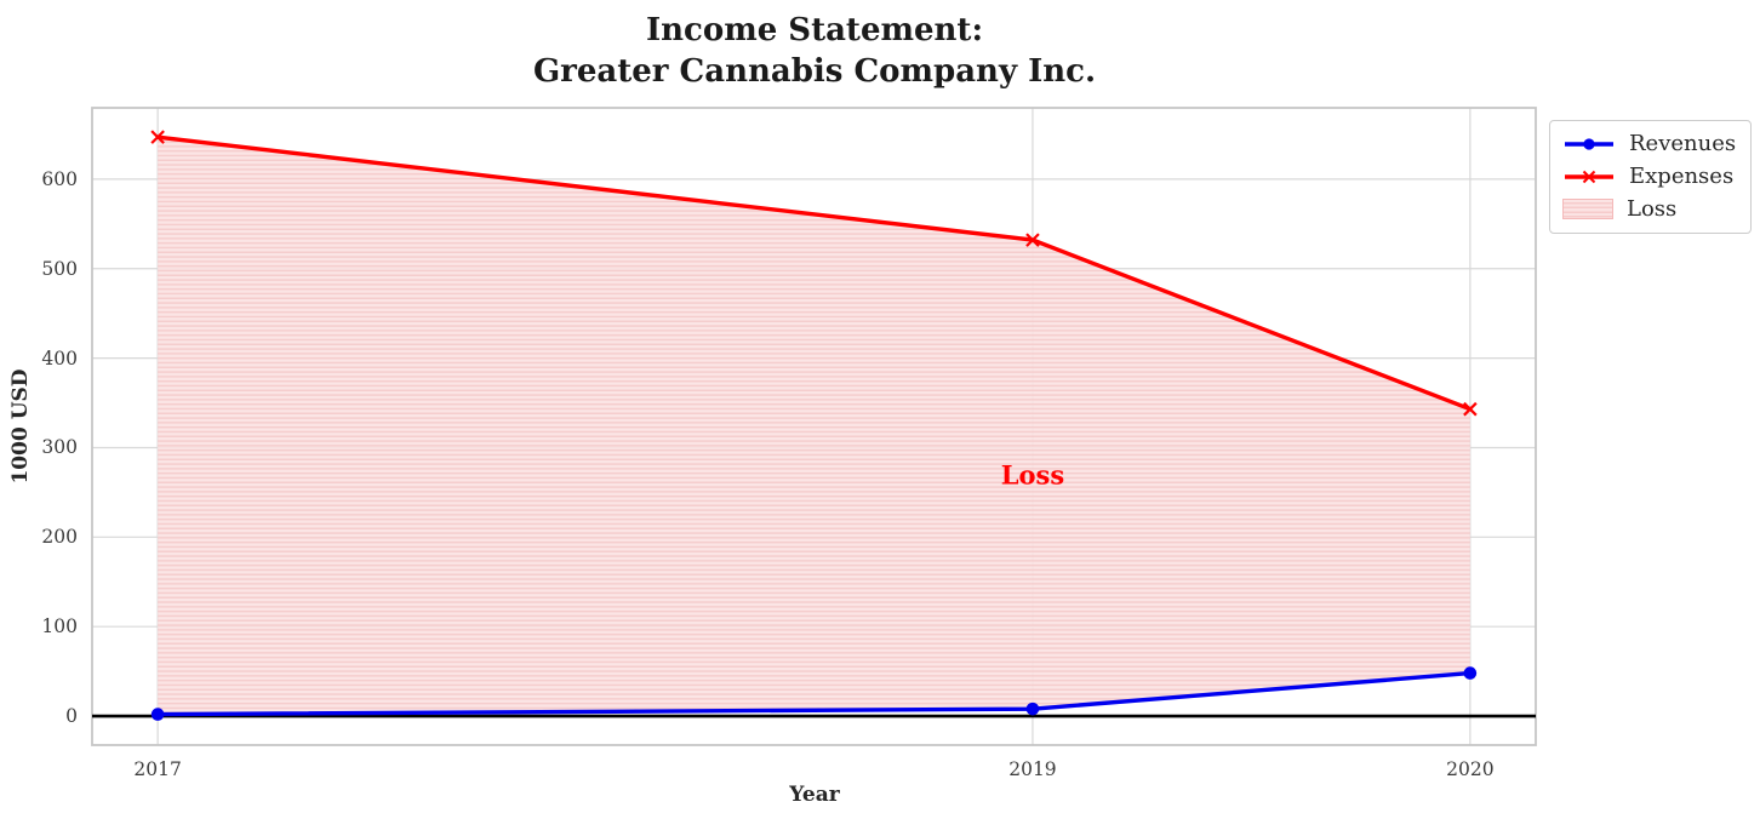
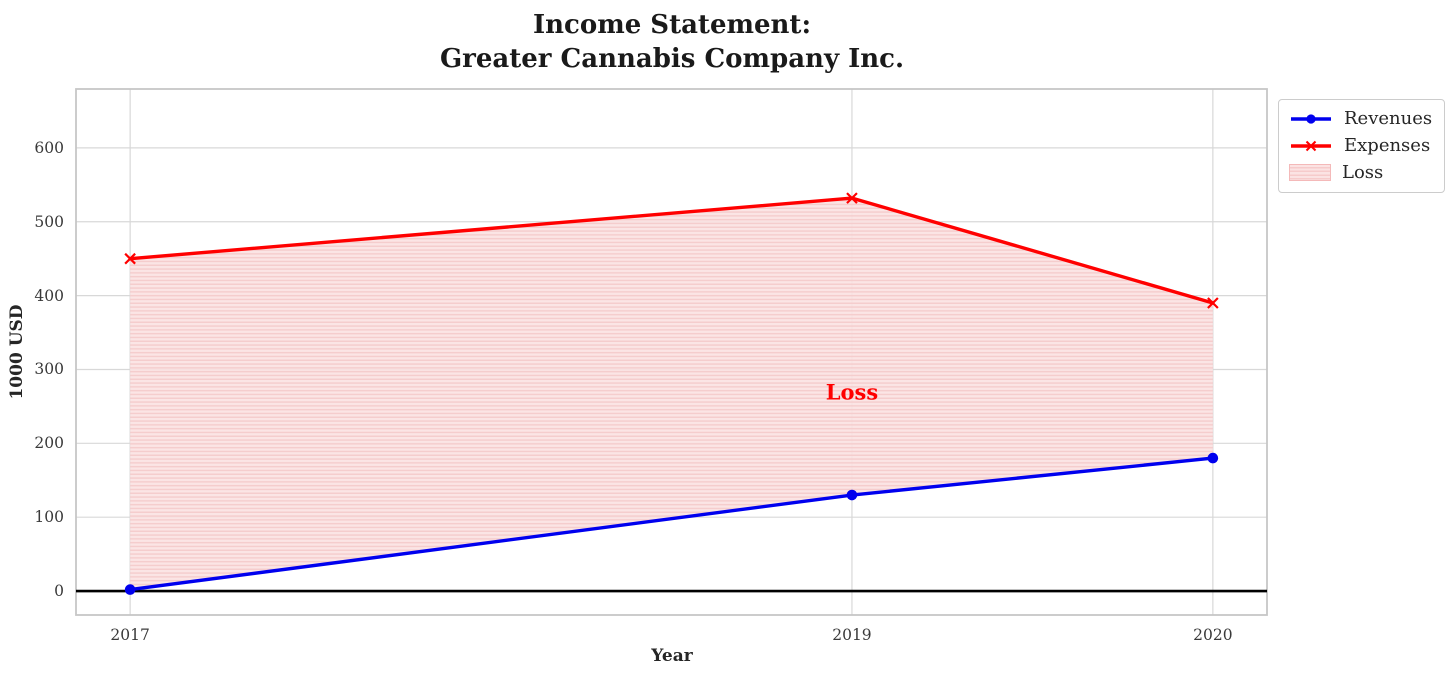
Expenses/2017: 650 -> 450
Revenues/2019: 10 -> 130
Revenues/2020: 50 -> 180
Expenses/2020: 340 -> 390
